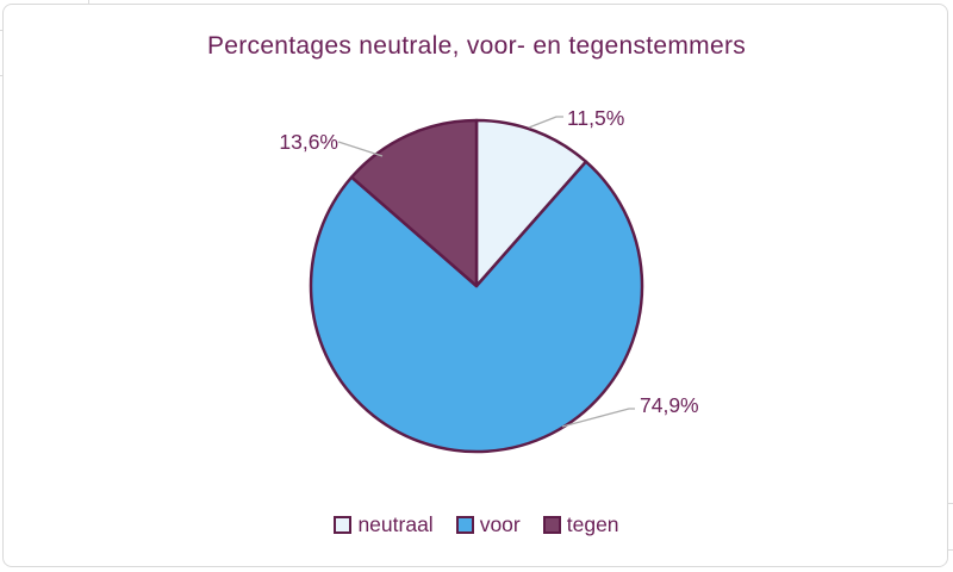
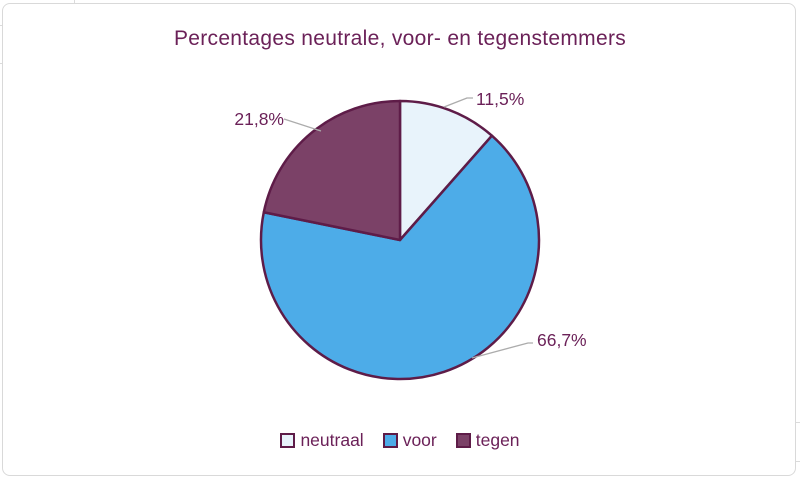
voor: 74,9% -> 66,7%
tegen: 13,6% -> 21,8%
